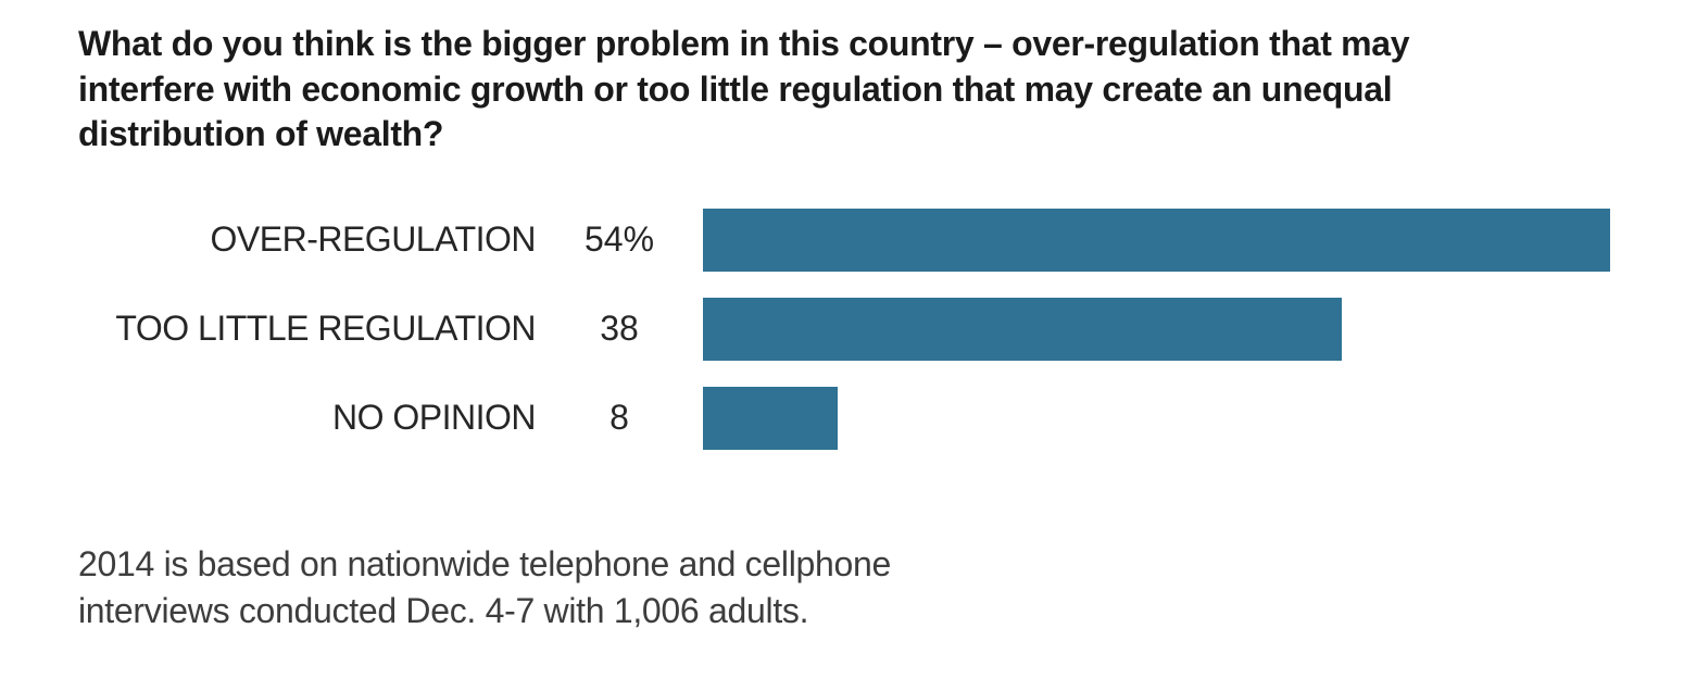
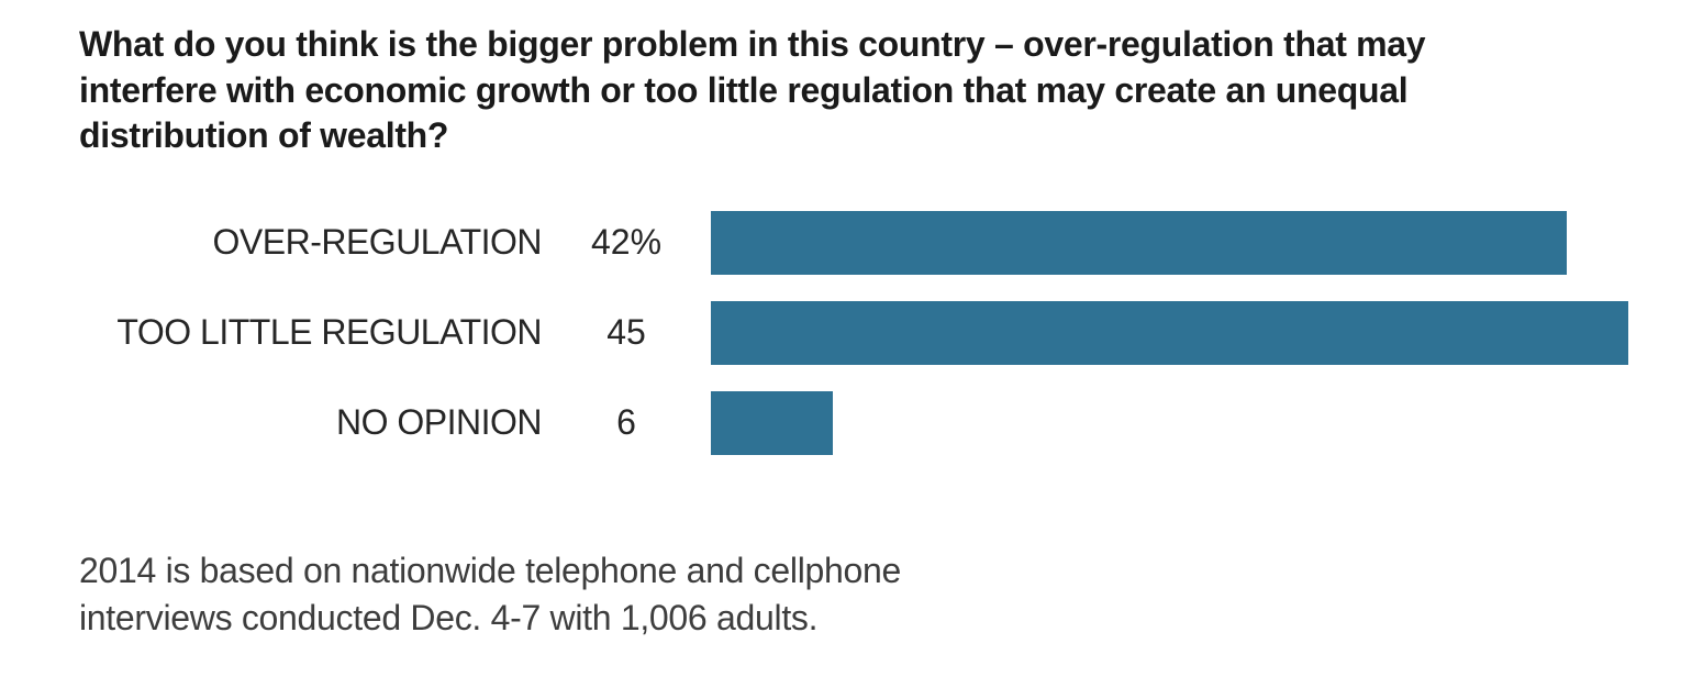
OVER-REGULATION: 54% -> 42%
TOO LITTLE REGULATION: 38 -> 45
NO OPINION: 8 -> 6
